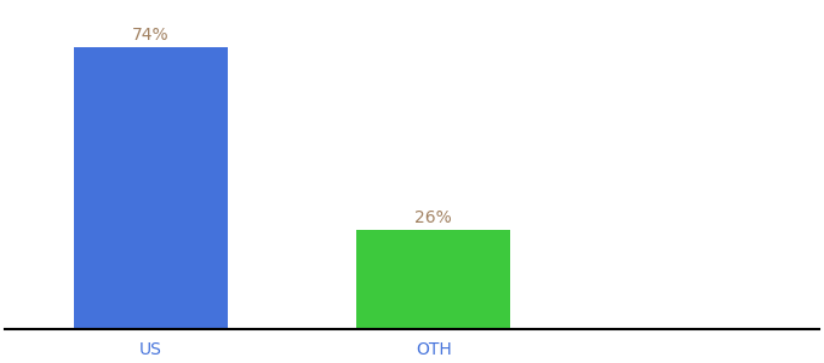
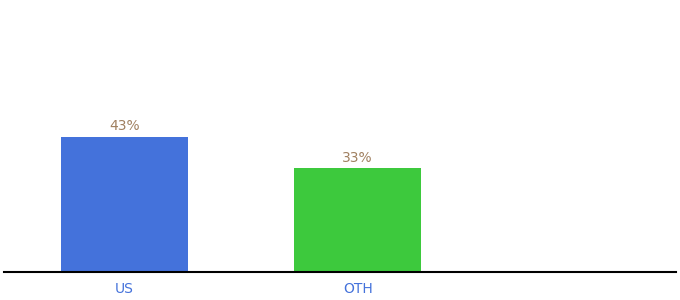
US: 74% -> 43%
OTH: 26% -> 33%
